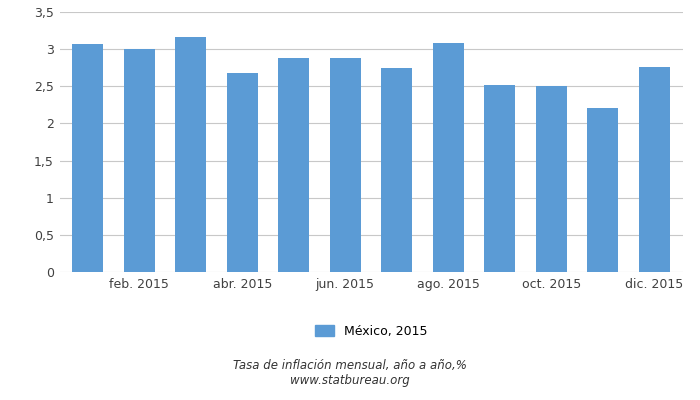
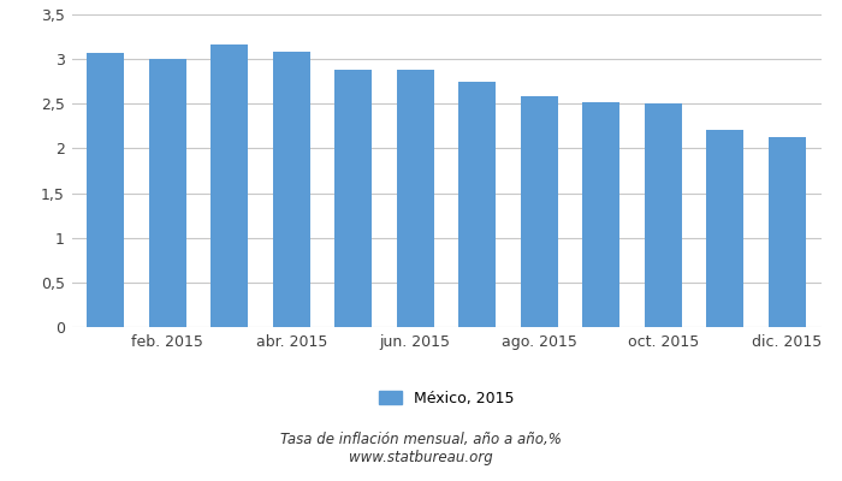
abr. 2015: 2,68 -> 3,08
ago. 2015: 3,08 -> 2,59
dic. 2015: 2,76 -> 2,13
